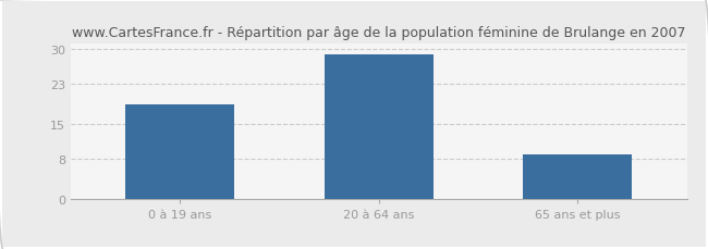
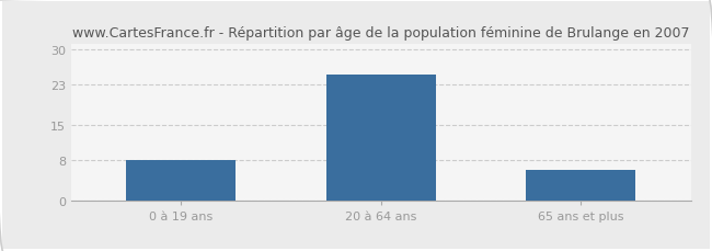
0 à 19 ans: 19 -> 8
20 à 64 ans: 29 -> 25
65 ans et plus: 9 -> 6
